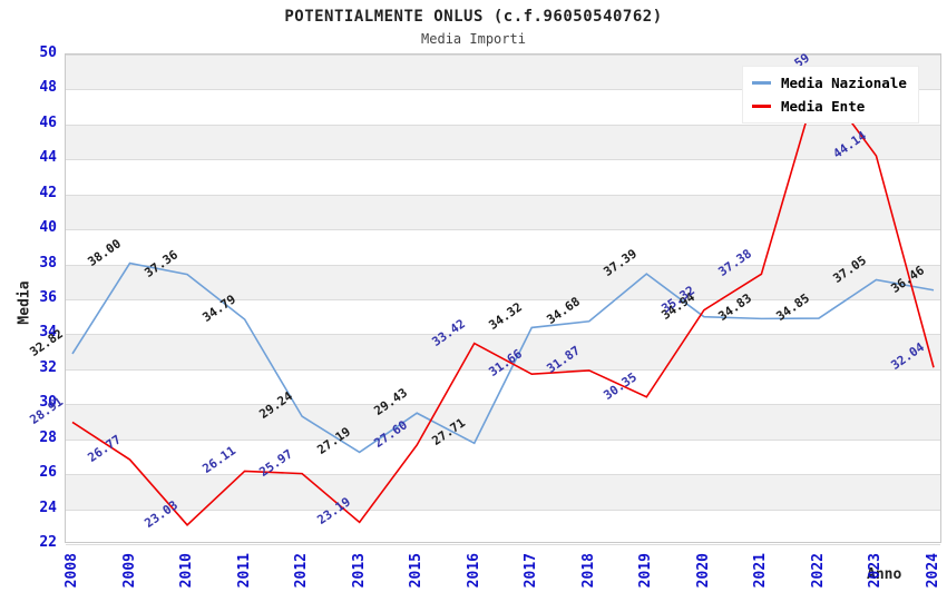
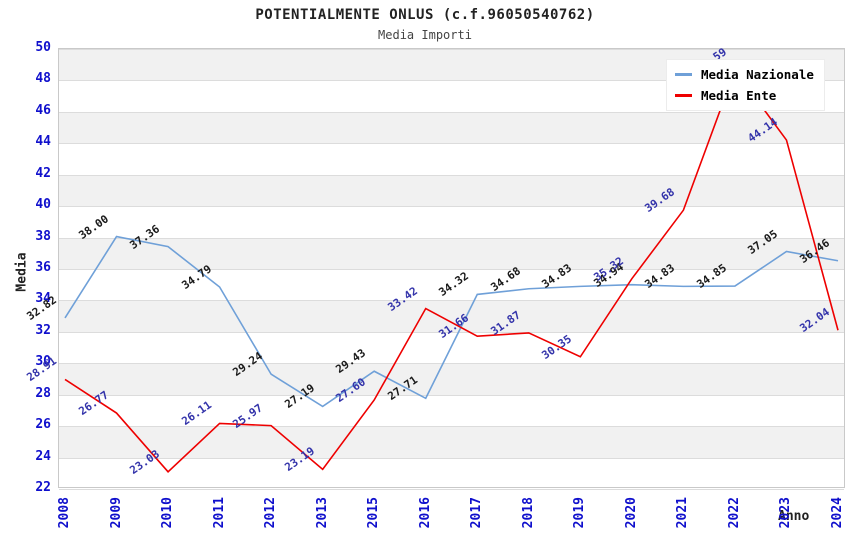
Media Nazionale/2019: 37.39 -> 34.83
Media Ente/2021: 37.38 -> 39.68
